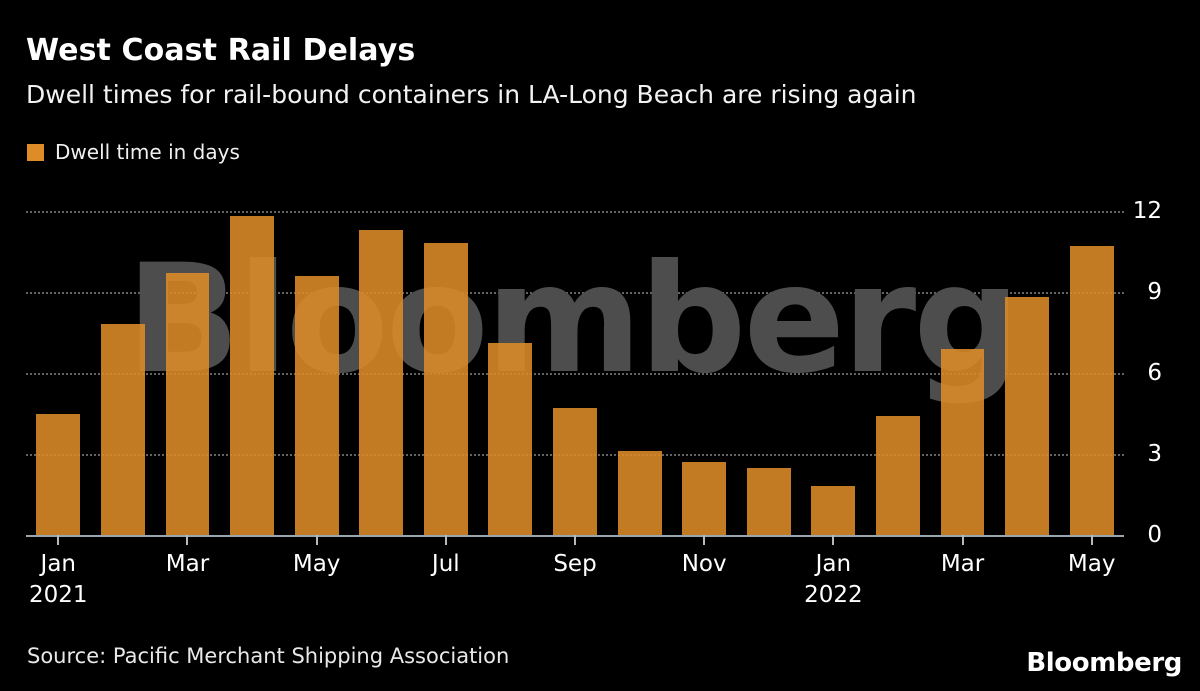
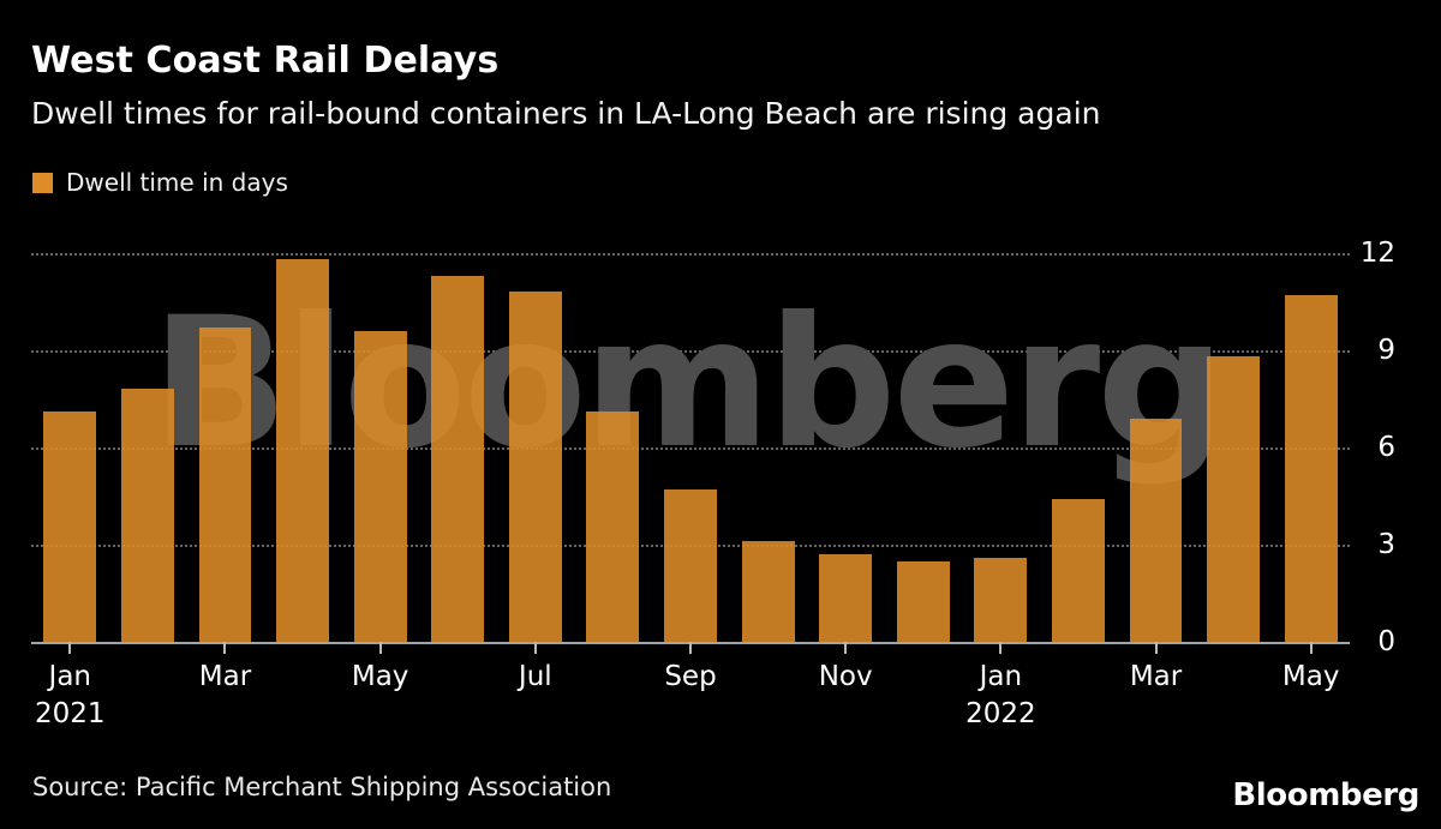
Jan 2021: 4.5 -> 7.1
Jan 2022: 1.8 -> 2.6
